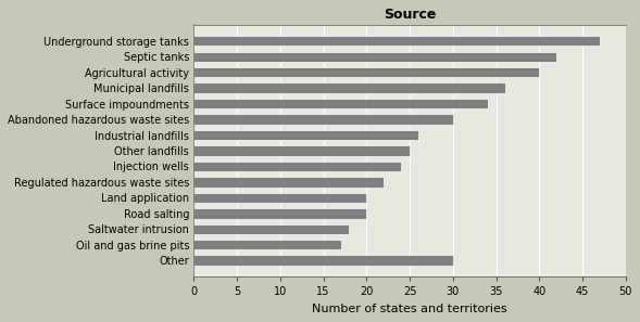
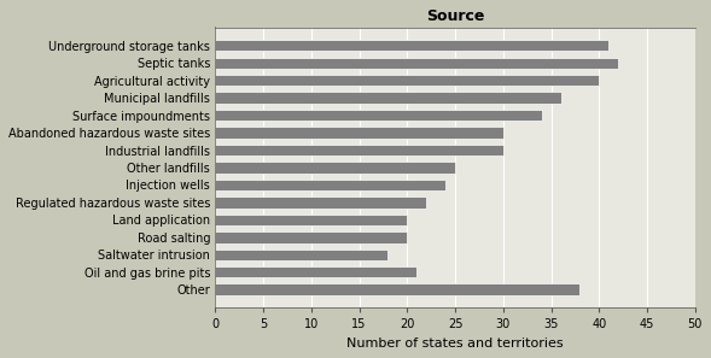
Underground storage tanks: 47 -> 41
Industrial landfills: 26 -> 30
Oil and gas brine pits: 17 -> 21
Other: 30 -> 38
